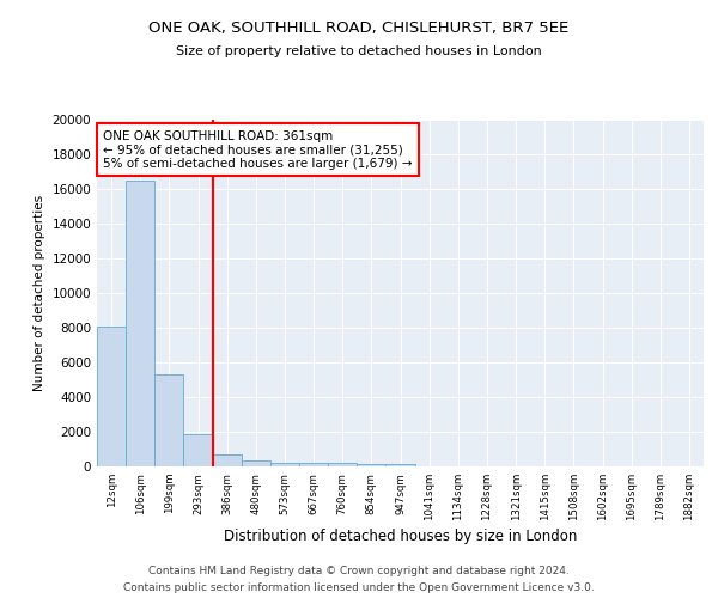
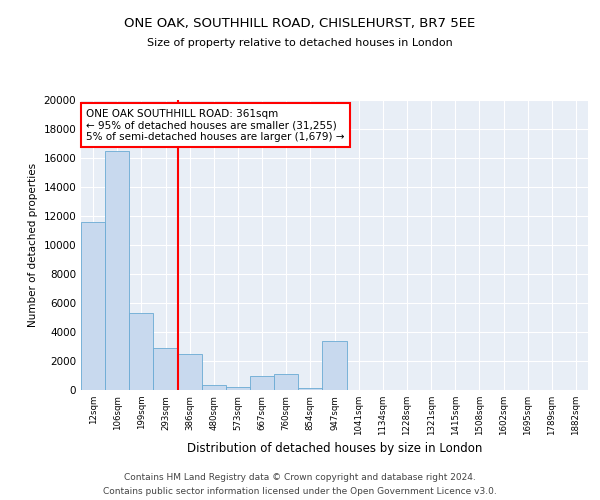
12sqm: 8100 -> 11600
293sqm: 1800 -> 2900
386sqm: 700 -> 2500
667sqm: 200 -> 1000
760sqm: 200 -> 1100
947sqm: 100 -> 3400
